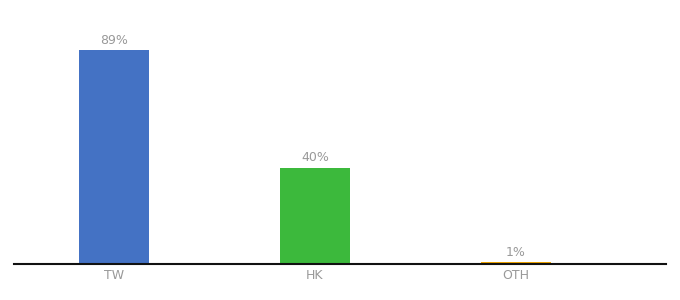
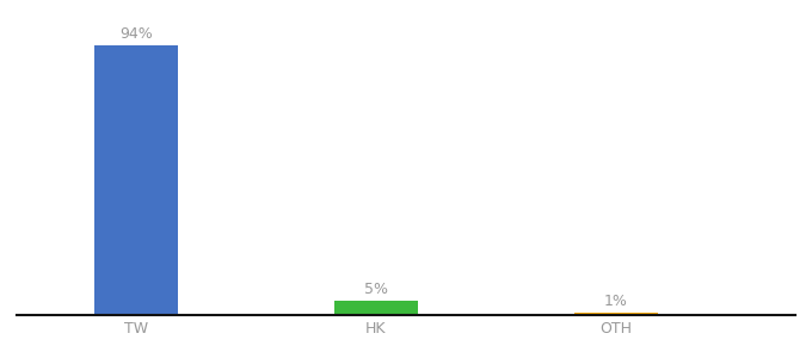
TW: 89% -> 94%
HK: 40% -> 5%
